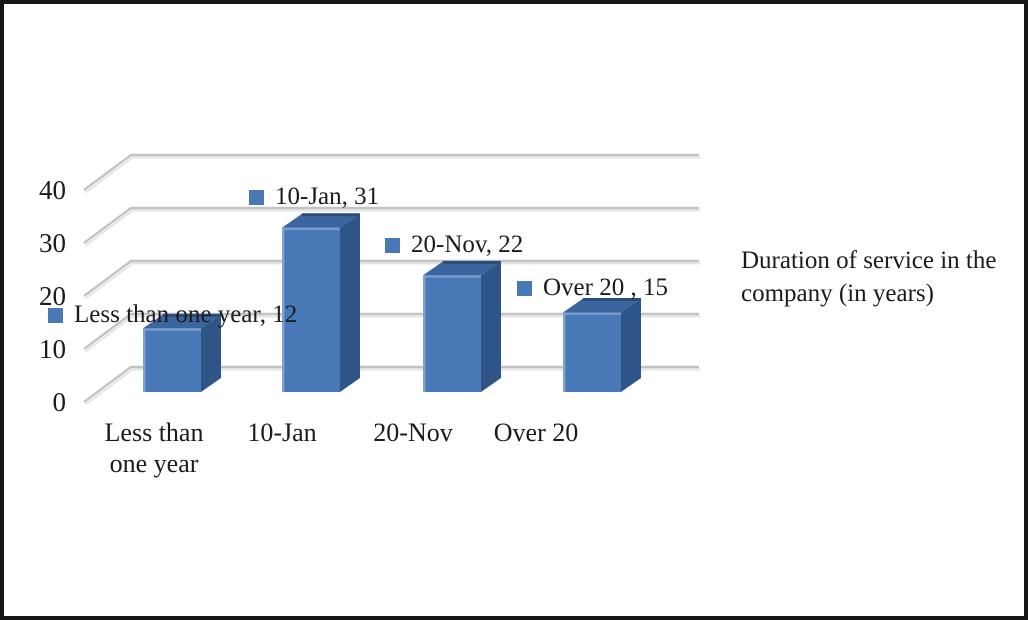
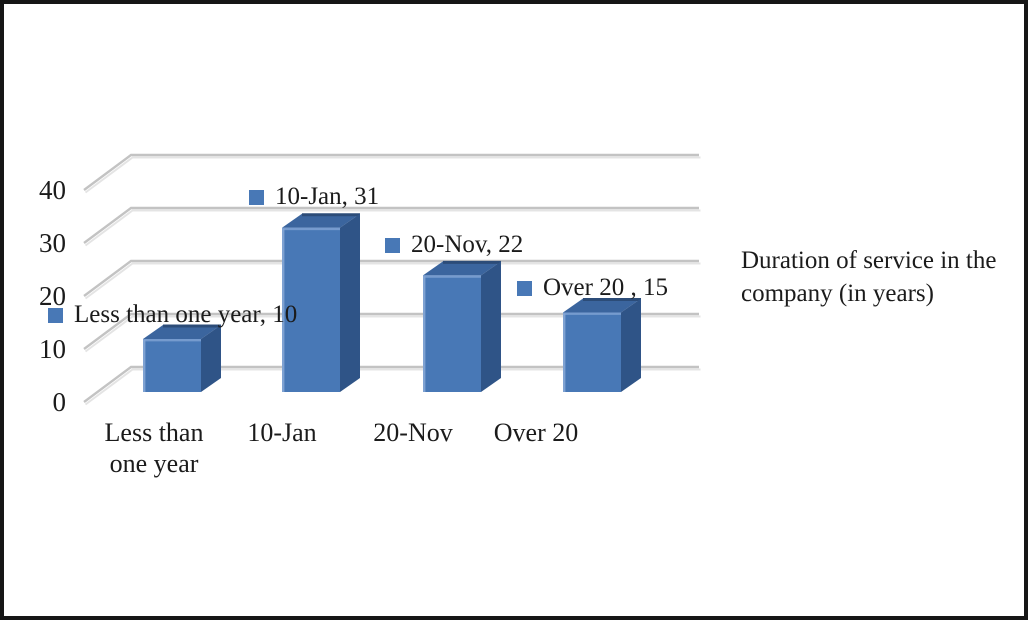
Less than one year: 12 -> 10
